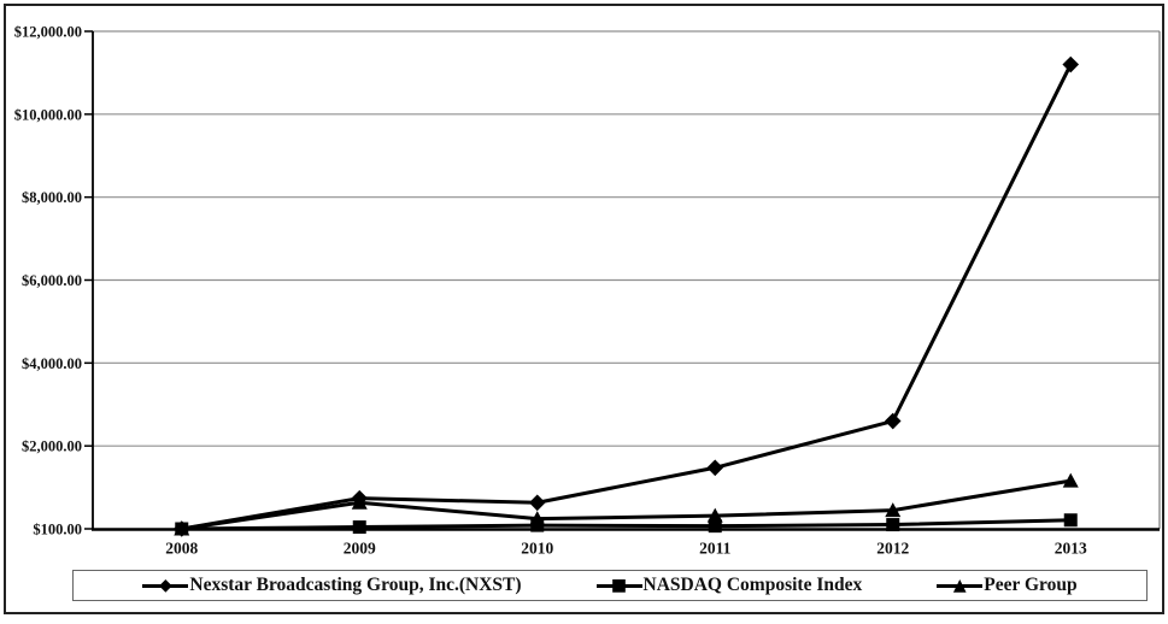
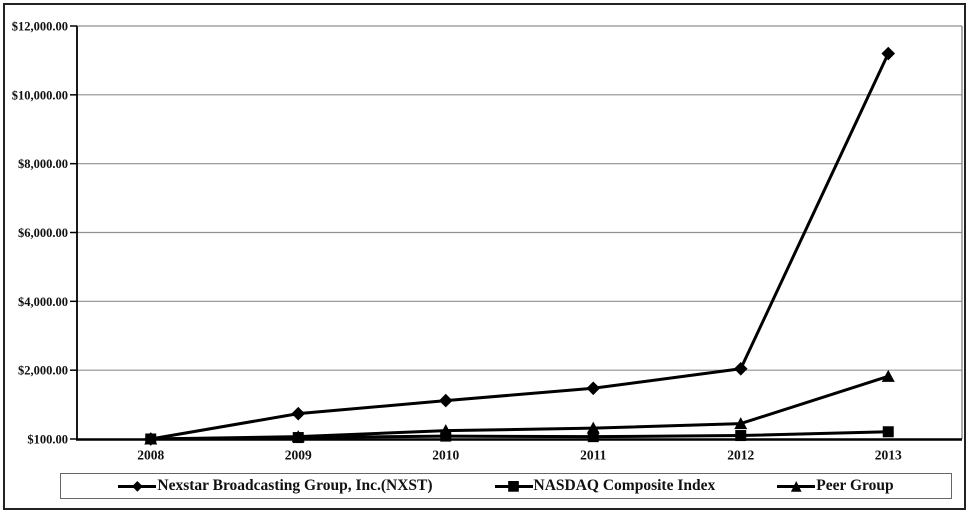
Peer Group/2009: $700 -> $200
Nexstar Broadcasting Group, Inc.(NXST)/2010: $700 -> $1200
Nexstar Broadcasting Group, Inc.(NXST)/2012: $2600 -> $2000
Peer Group/2013: $1200 -> $1800
